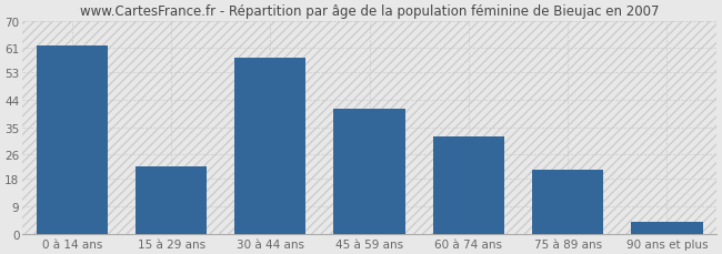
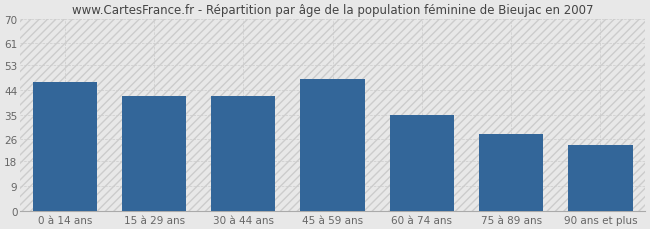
0 à 14 ans: 62 -> 47
15 à 29 ans: 22 -> 42
30 à 44 ans: 58 -> 42
45 à 59 ans: 41 -> 48
60 à 74 ans: 32 -> 35
75 à 89 ans: 21 -> 28
90 ans et plus: 4 -> 24
